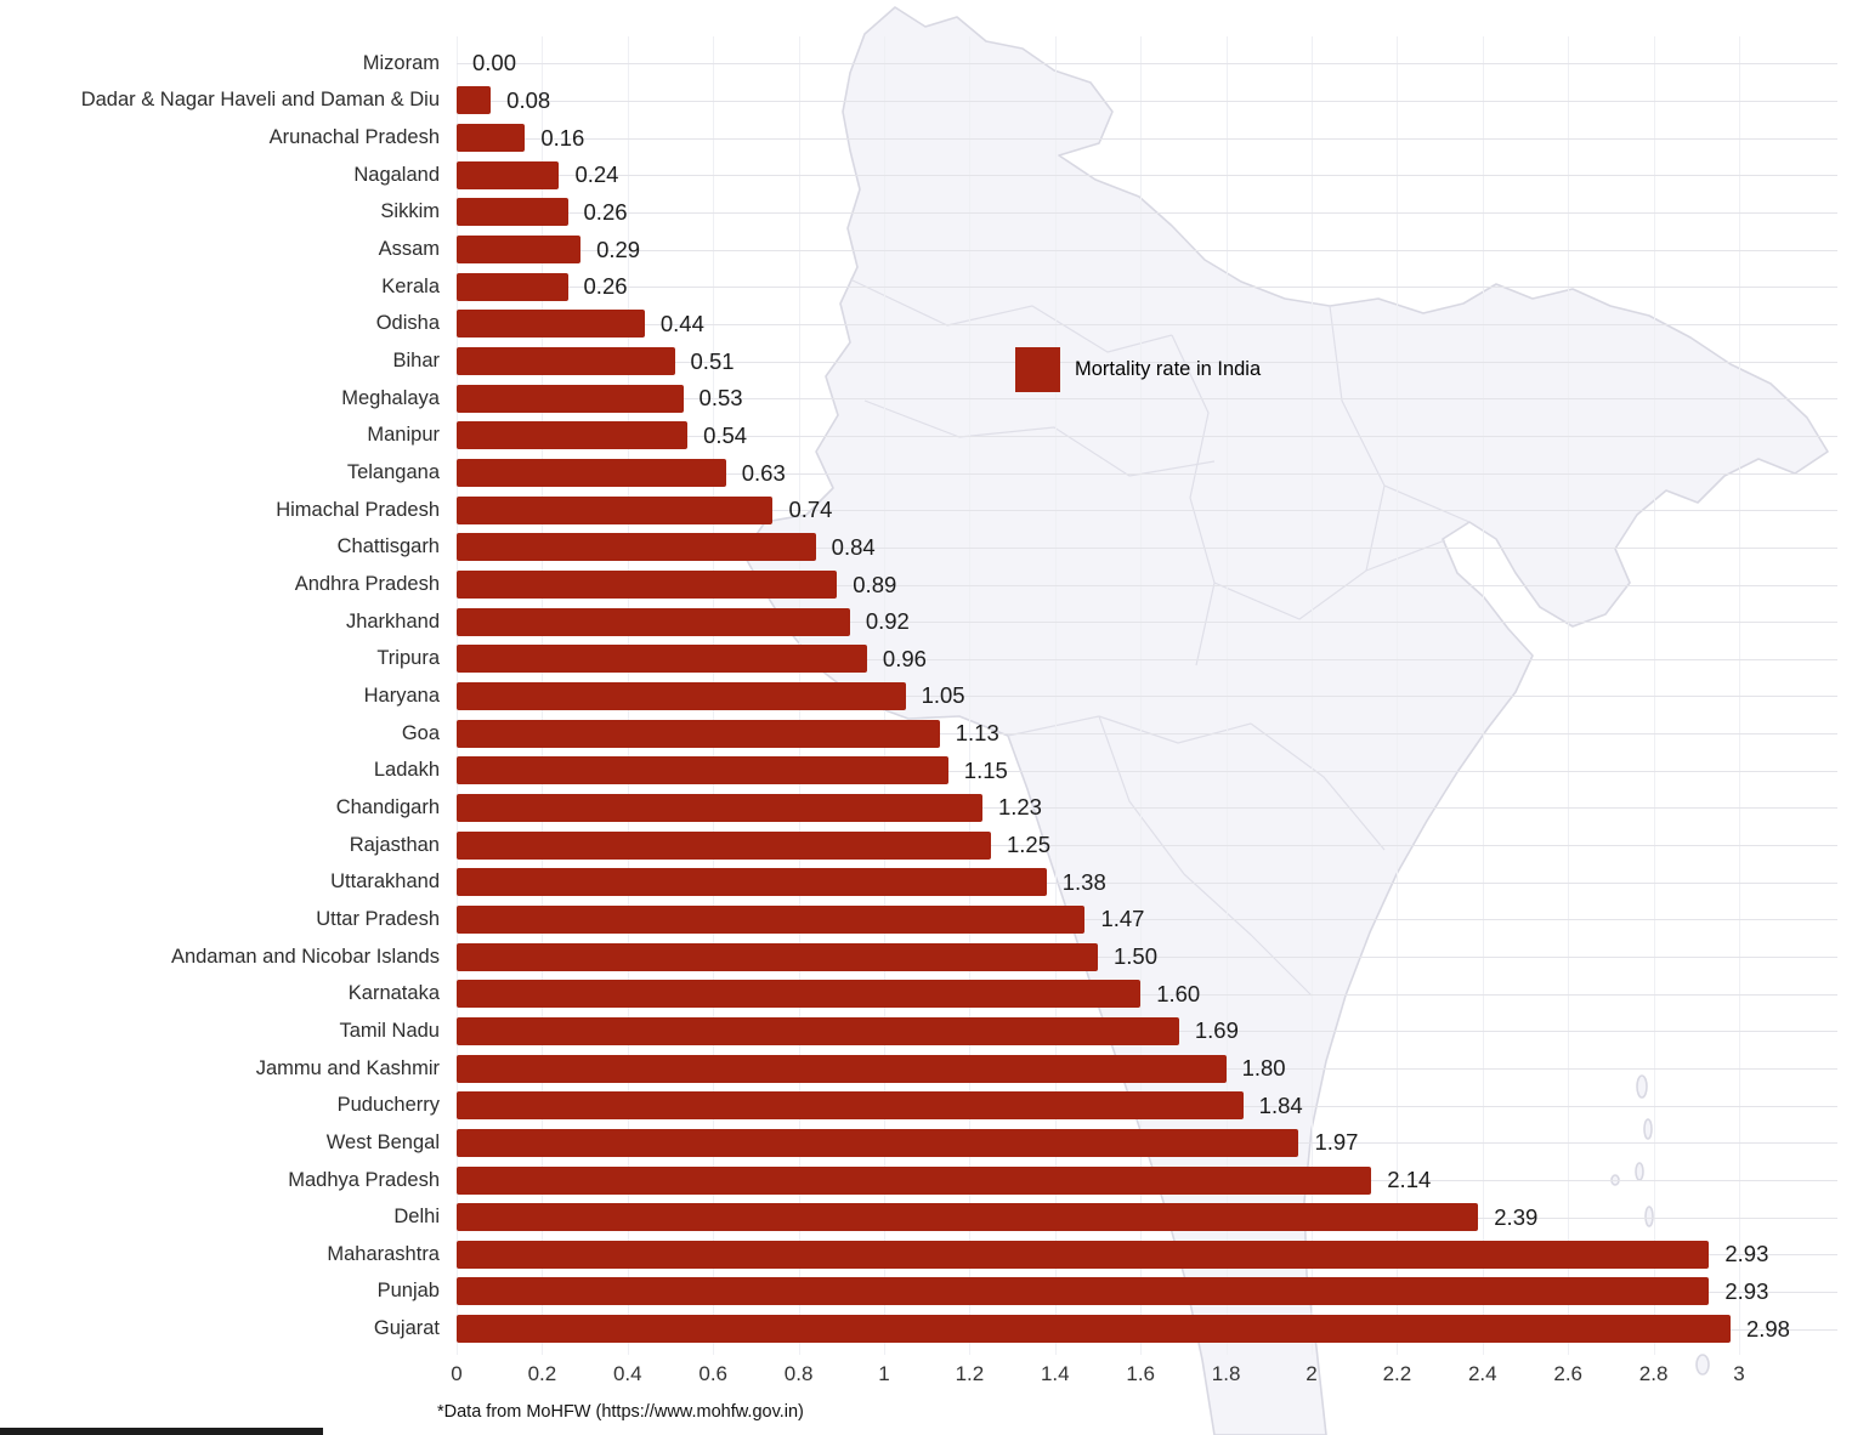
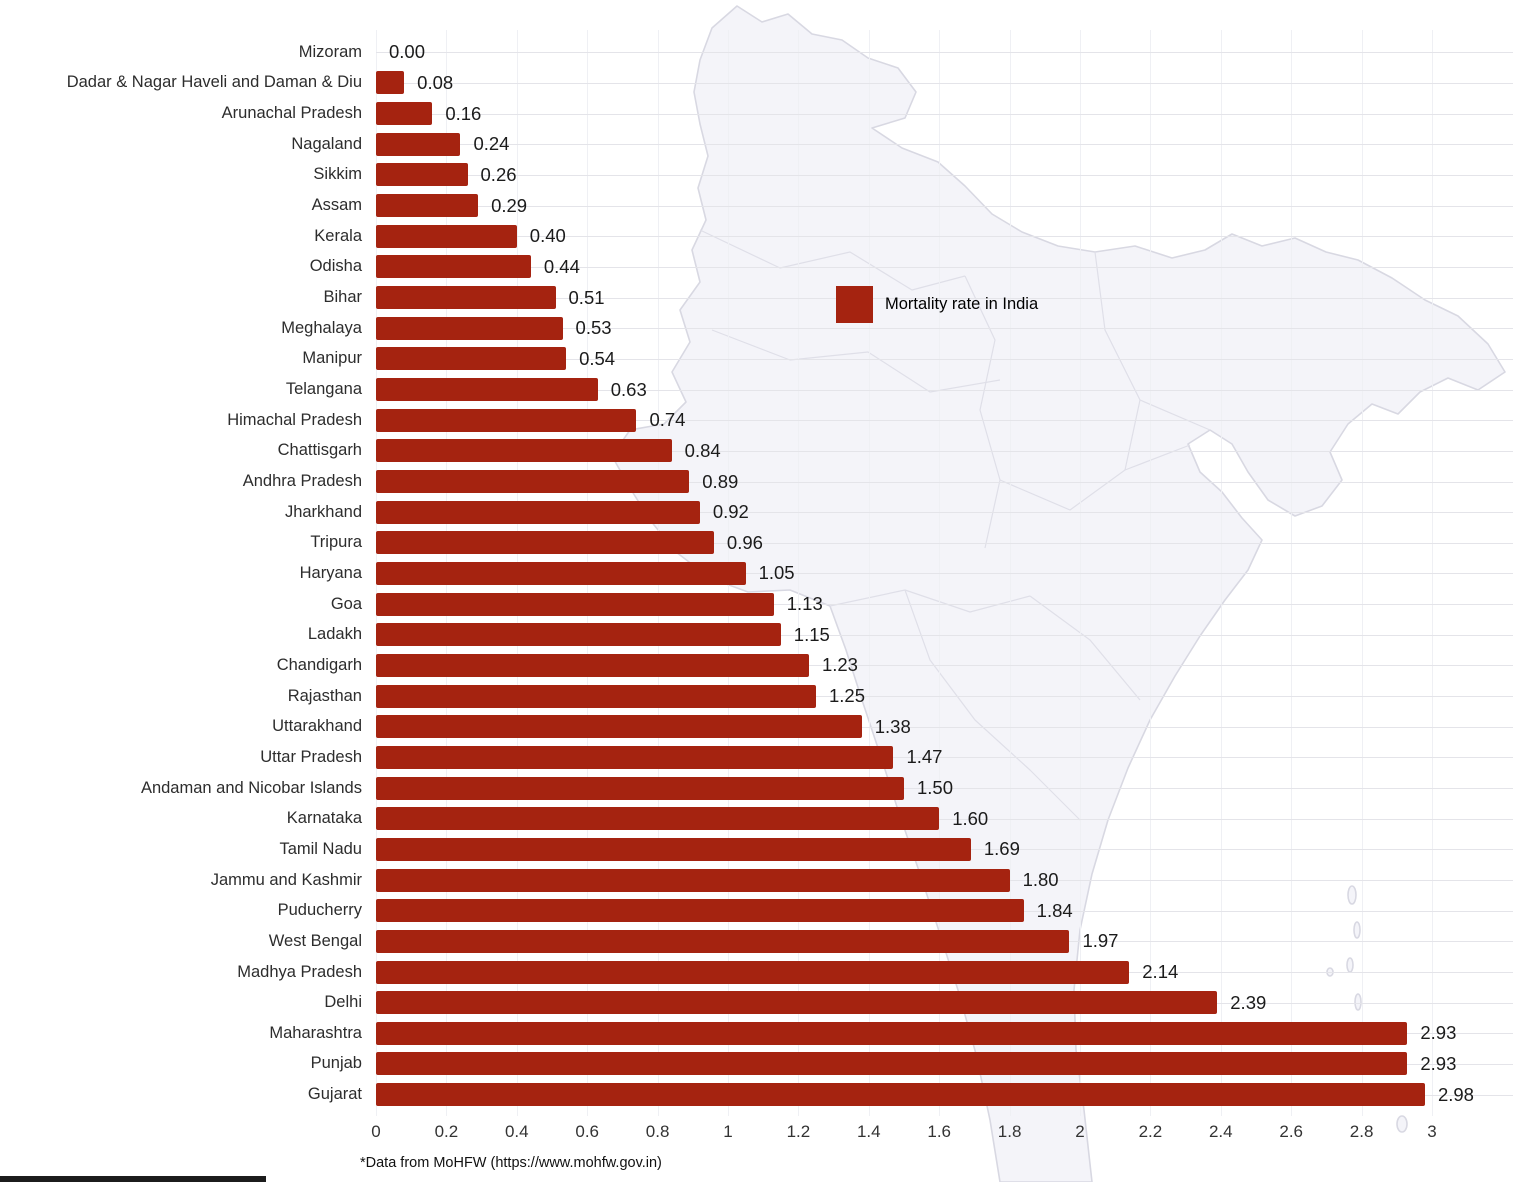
Kerala: 0.26 -> 0.40
